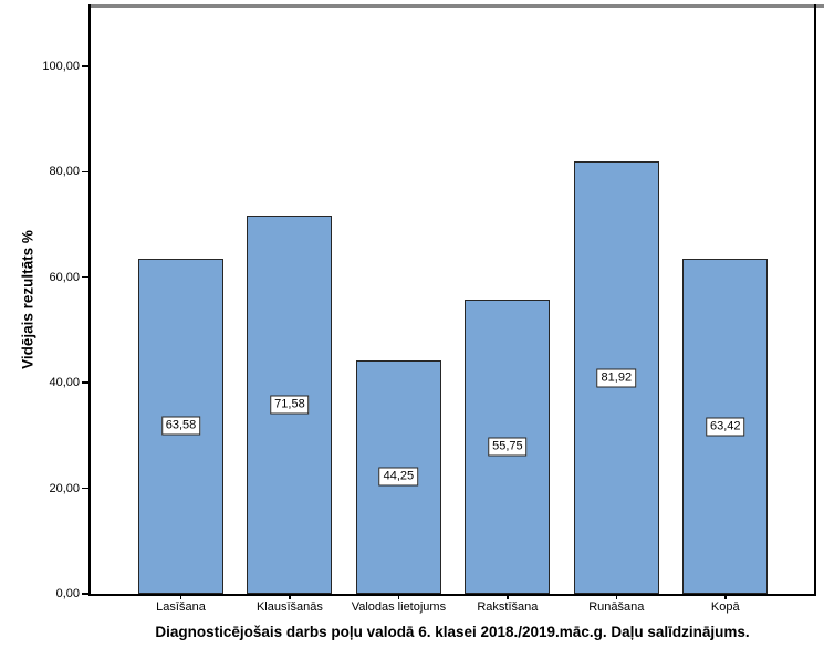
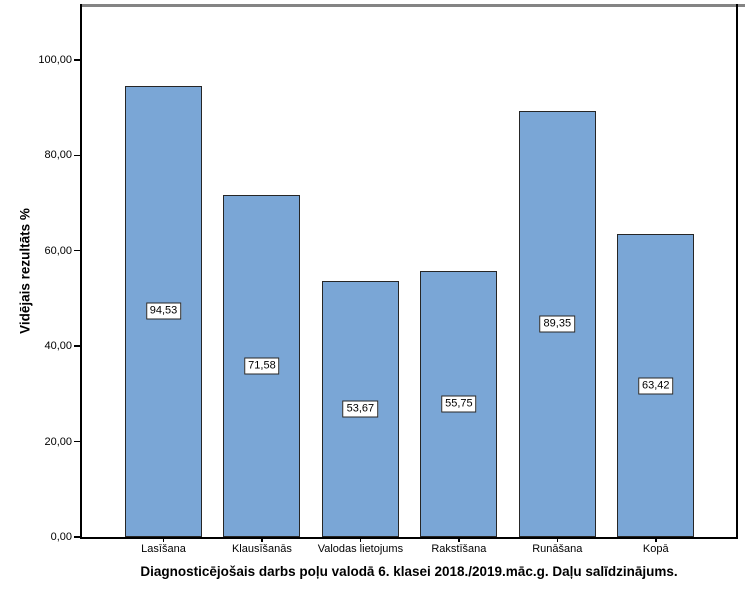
Lasīšana: 63,58 -> 94,53
Valodas lietojums: 44,25 -> 53,67
Runāšana: 81,92 -> 89,35
